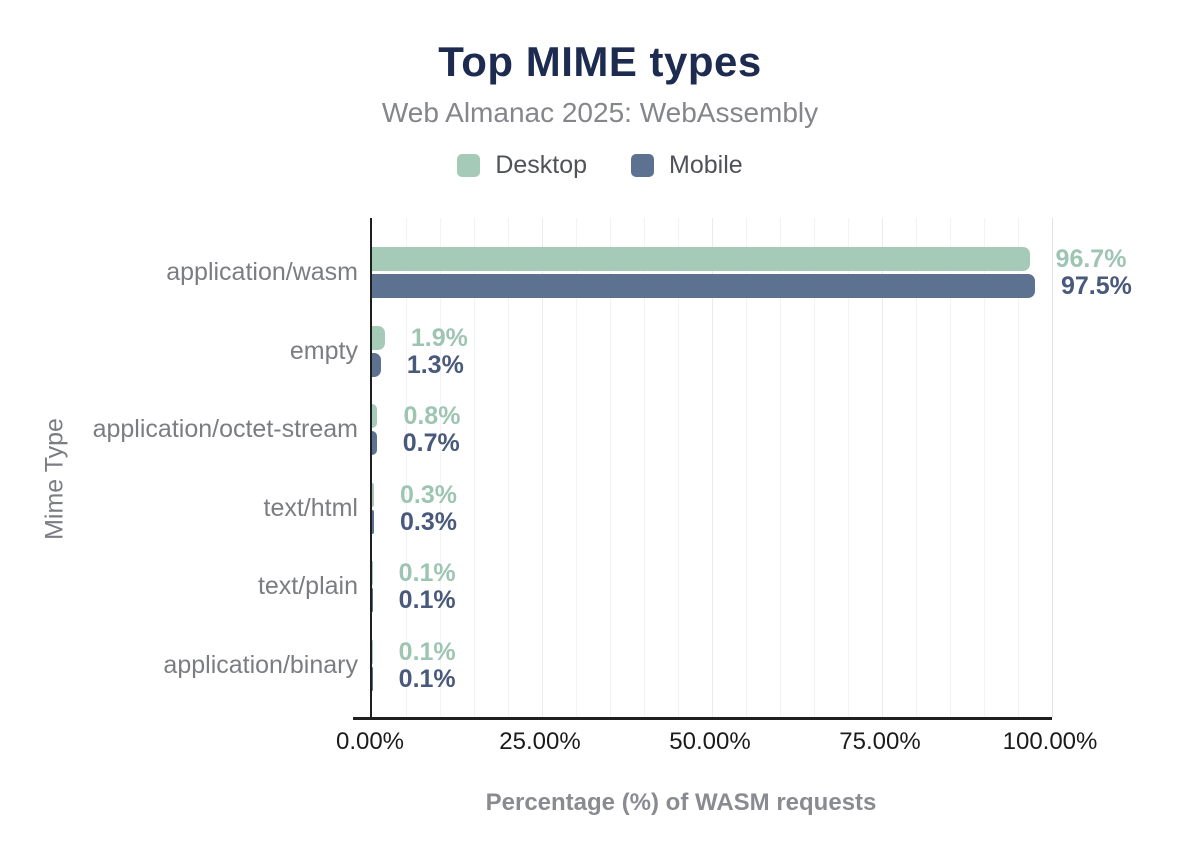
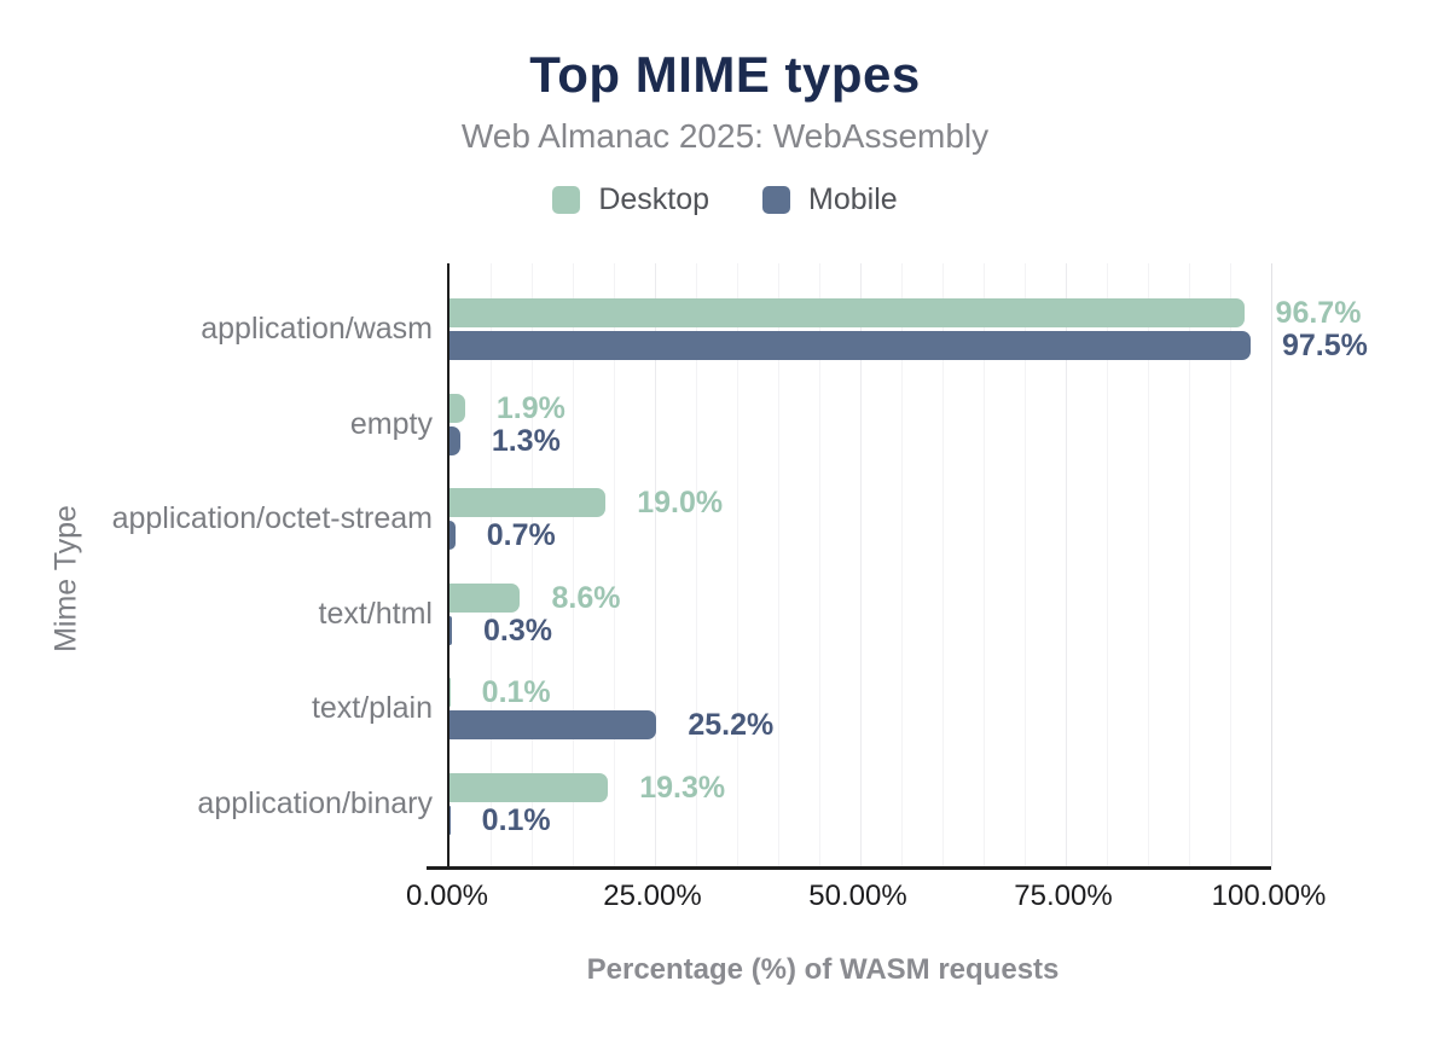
Desktop/application/octet-stream: 0.8% -> 19.0%
Desktop/text/html: 0.3% -> 8.6%
Mobile/text/plain: 0.1% -> 25.2%
Desktop/application/binary: 0.1% -> 19.3%
